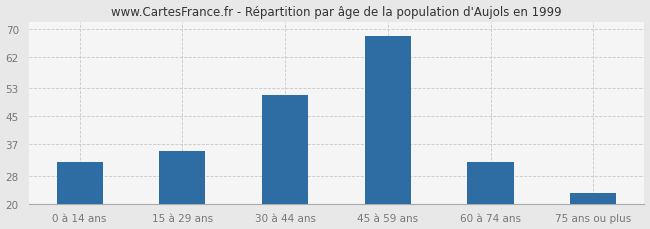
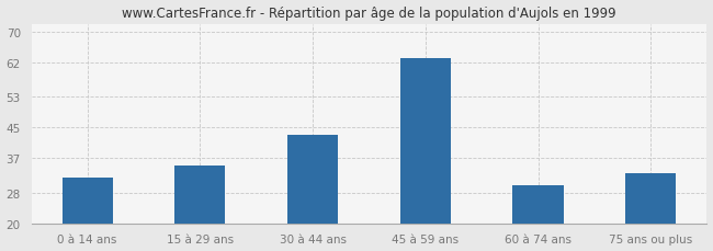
30 à 44 ans: 51 -> 43
45 à 59 ans: 68 -> 63
60 à 74 ans: 32 -> 30
75 ans ou plus: 23 -> 33
